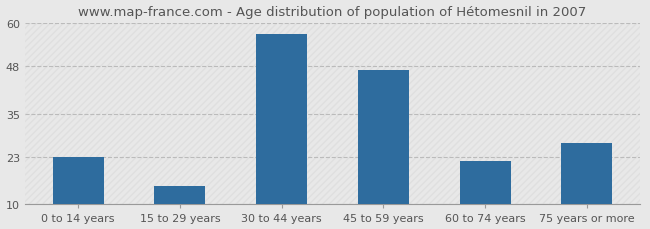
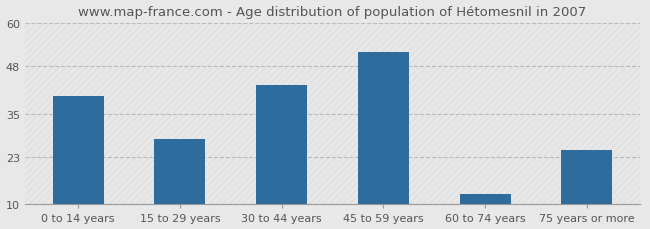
0 to 14 years: 23 -> 40
15 to 29 years: 15 -> 28
30 to 44 years: 57 -> 43
45 to 59 years: 47 -> 52
60 to 74 years: 22 -> 13
75 years or more: 27 -> 25
